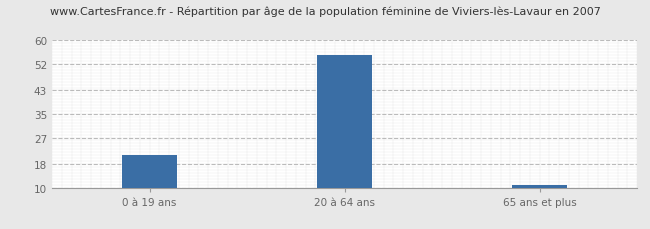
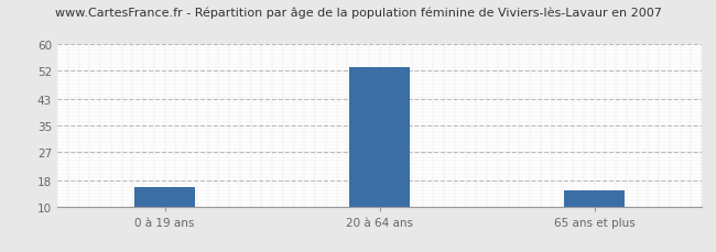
0 à 19 ans: 21 -> 16
20 à 64 ans: 55 -> 53
65 ans et plus: 11 -> 15
